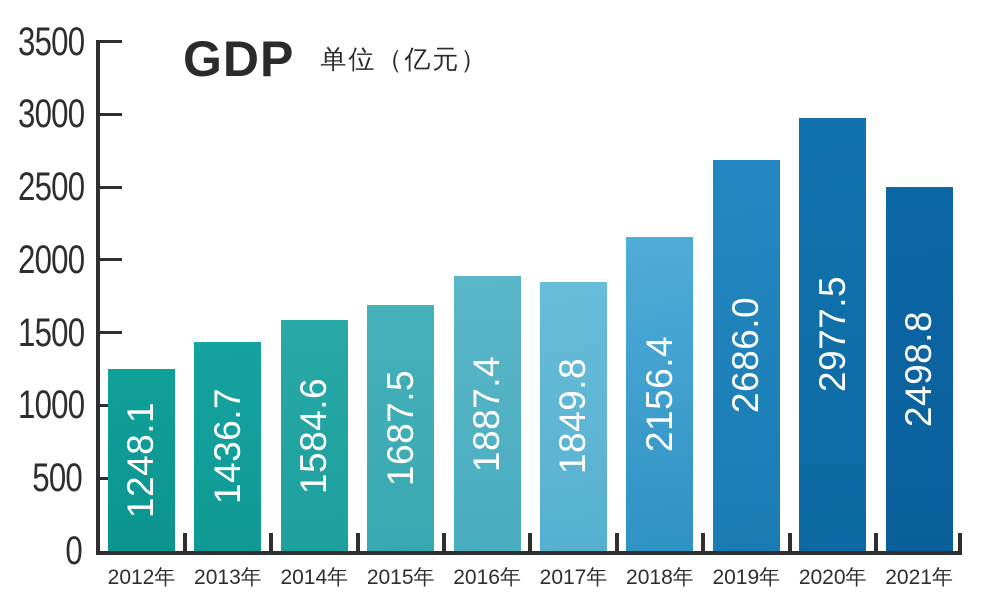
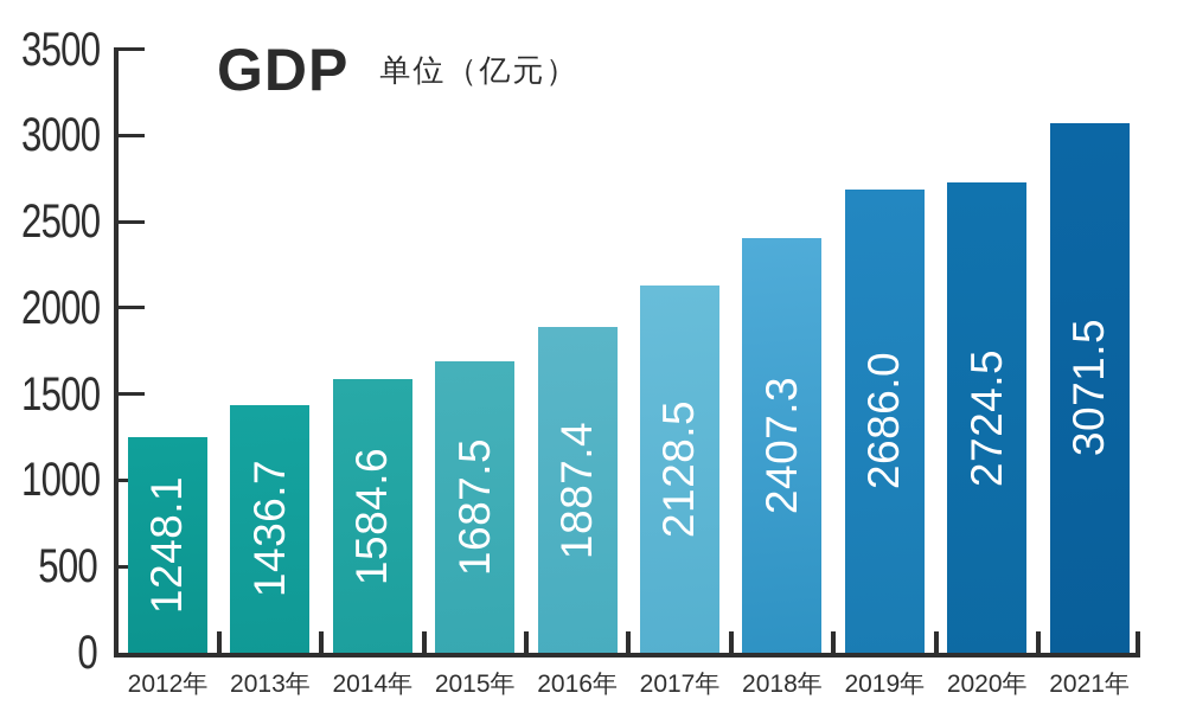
2017年: 1849.8 -> 2128.5
2018年: 2156.4 -> 2407.3
2020年: 2977.5 -> 2724.5
2021年: 2498.8 -> 3071.5
